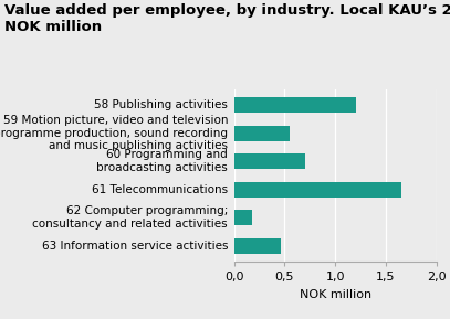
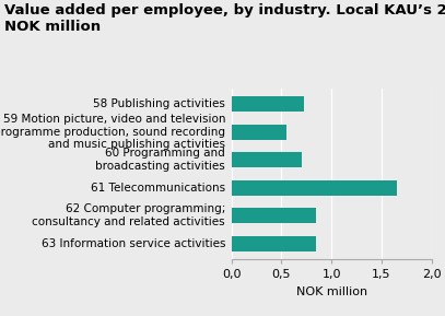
58 Publishing activities: 1,20 -> 0,72
62 Computer programming; consultancy and related activities: 0,18 -> 0,85
63 Information service activities: 0,46 -> 0,85
